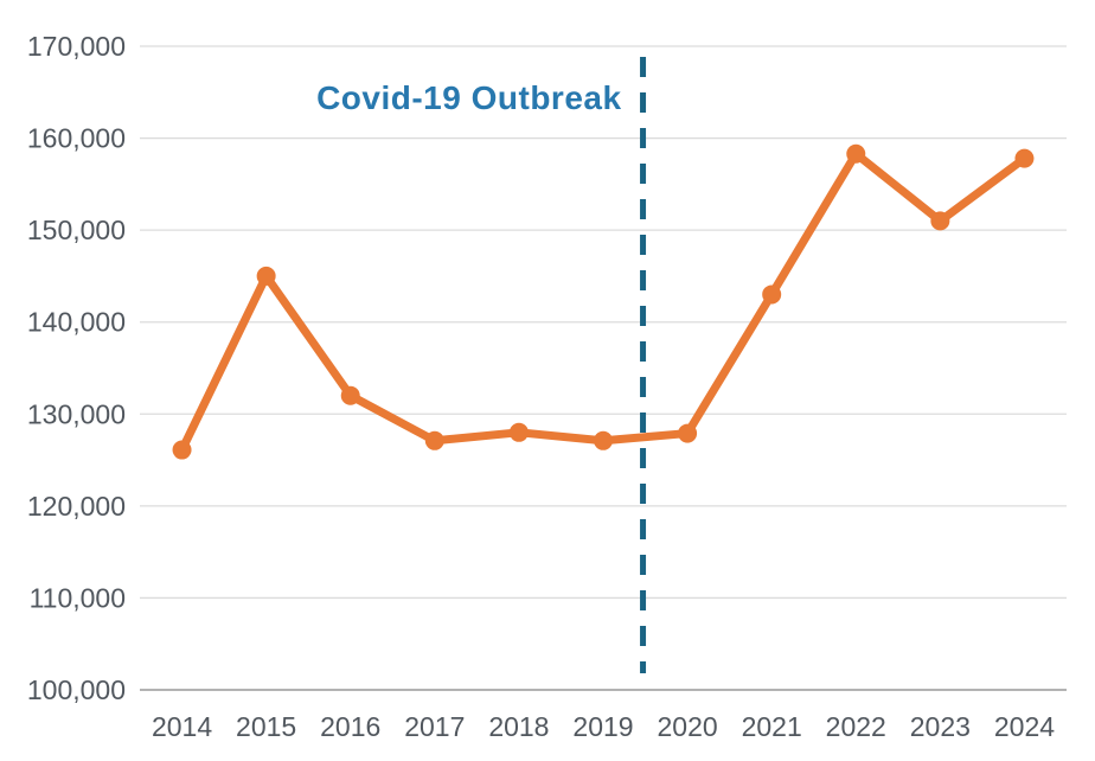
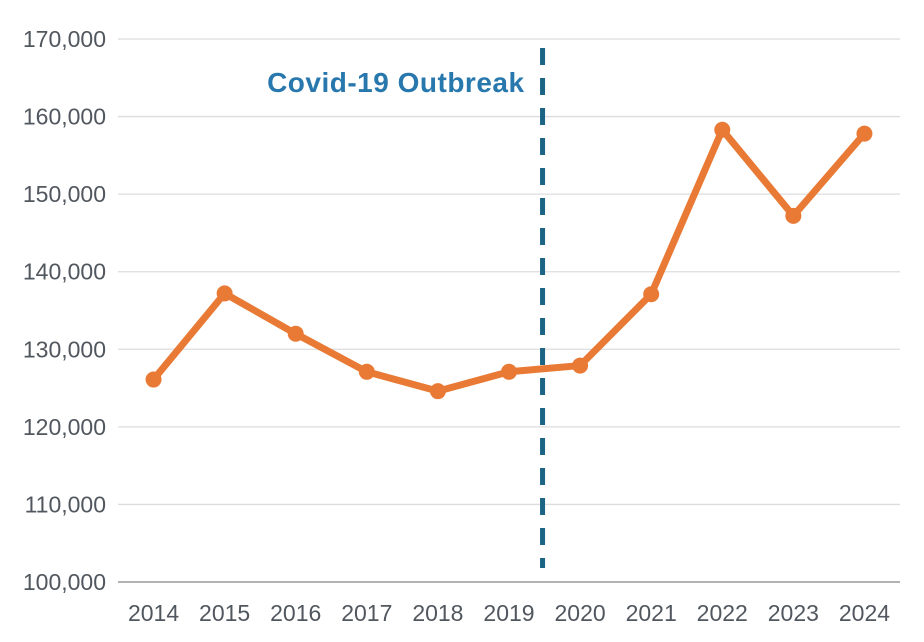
2015: 145000 -> 137000
2018: 128000 -> 125000
2021: 143000 -> 137000
2023: 151000 -> 147000
